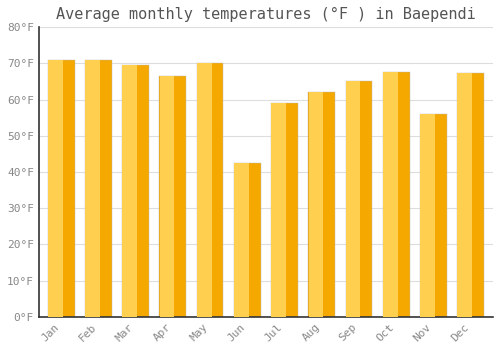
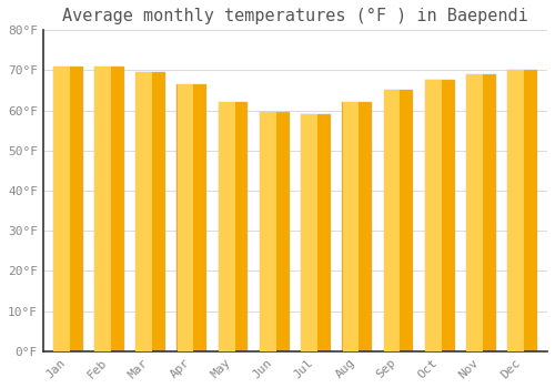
May: 70.0°F -> 62.2°F
Jun: 42.5°F -> 59.5°F
Nov: 56.0°F -> 69.1°F
Dec: 67.5°F -> 70.0°F
